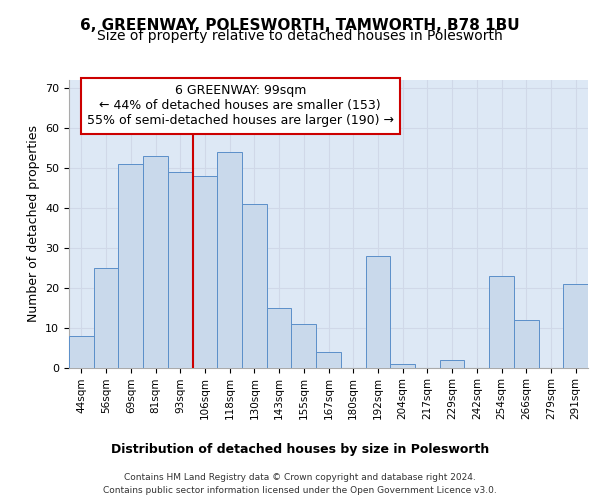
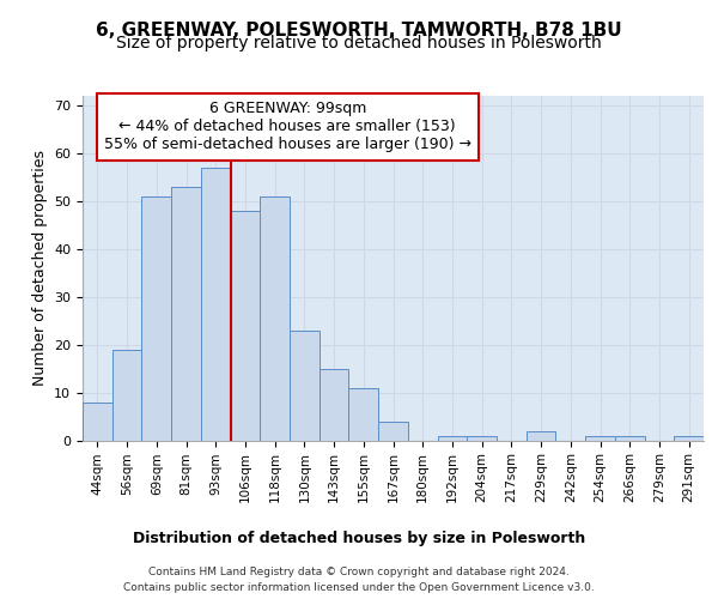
56sqm: 25 -> 19
93sqm: 49 -> 57
118sqm: 54 -> 51
130sqm: 41 -> 23
192sqm: 28 -> 1
254sqm: 23 -> 1
266sqm: 12 -> 1
291sqm: 21 -> 1
